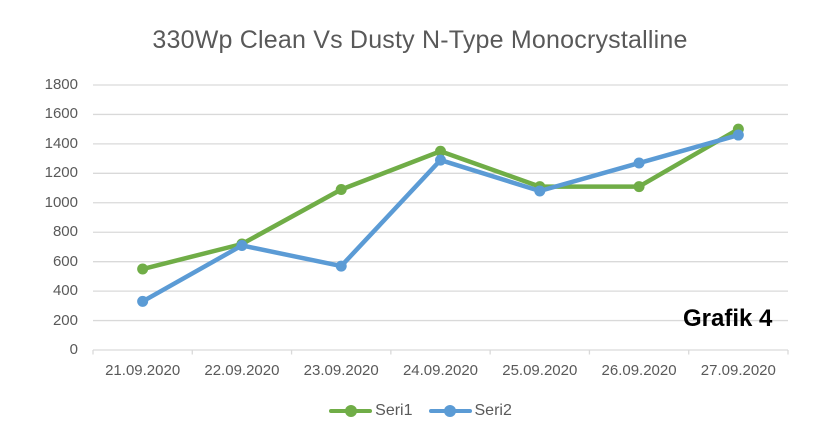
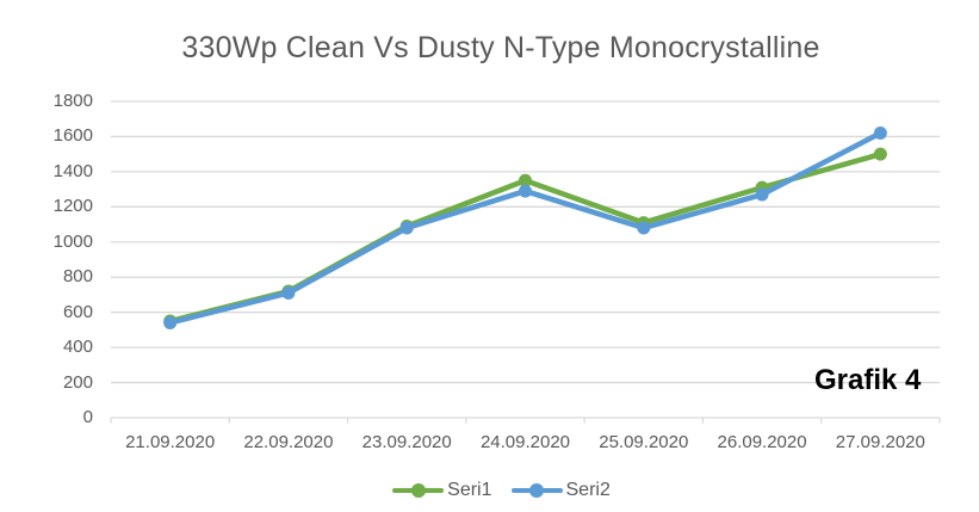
Seri2/21.09.2020: 330 -> 540
Seri2/23.09.2020: 570 -> 1080
Seri1/26.09.2020: 1110 -> 1310
Seri2/27.09.2020: 1460 -> 1620
